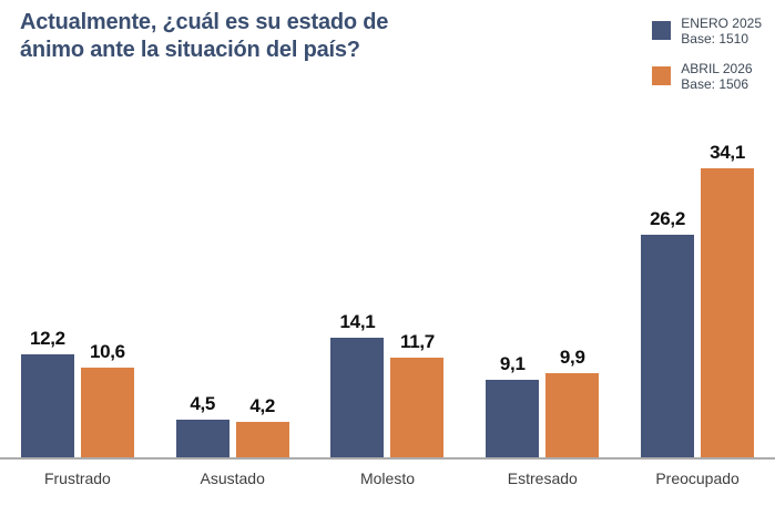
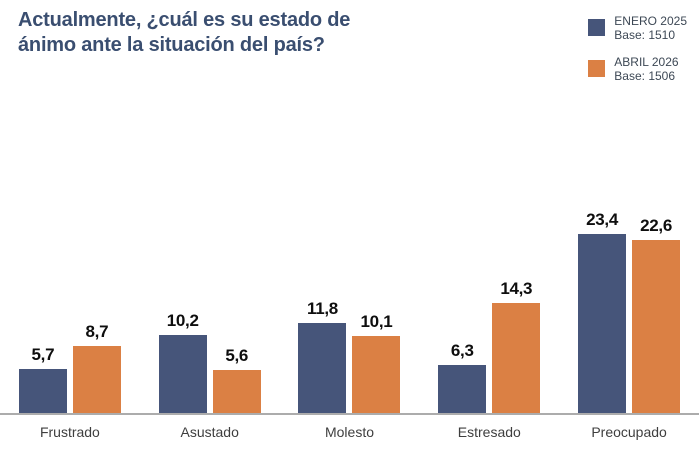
ENERO 2025/Frustrado: 12,2 -> 5,7
ABRIL 2026/Frustrado: 10,6 -> 8,7
ENERO 2025/Asustado: 4,5 -> 10,2
ABRIL 2026/Asustado: 4,2 -> 5,6
ENERO 2025/Molesto: 14,1 -> 11,8
ABRIL 2026/Molesto: 11,7 -> 10,1
ENERO 2025/Estresado: 9,1 -> 6,3
ABRIL 2026/Estresado: 9,9 -> 14,3
ENERO 2025/Preocupado: 26,2 -> 23,4
ABRIL 2026/Preocupado: 34,1 -> 22,6
